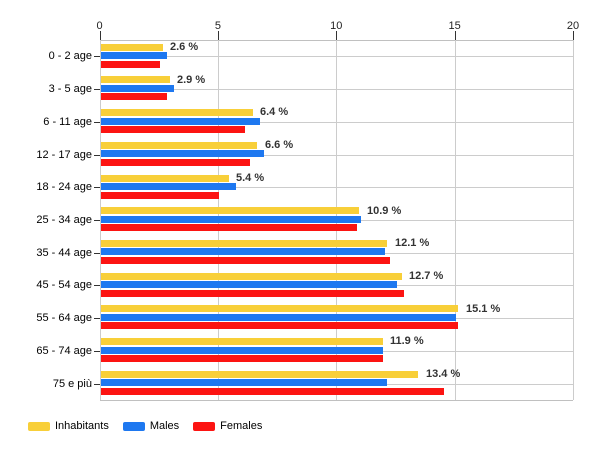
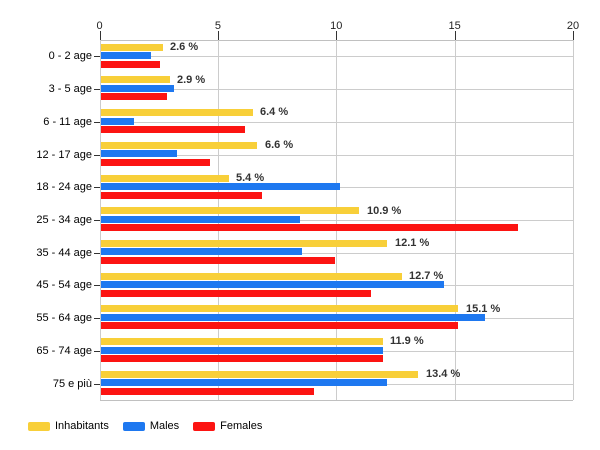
Males/0 - 2 age: 2.8 -> 2.1
Males/6 - 11 age: 6.7 -> 1.4
Males/12 - 17 age: 6.9 -> 3.2
Females/12 - 17 age: 6.3 -> 4.6
Males/18 - 24 age: 5.7 -> 10.1
Females/18 - 24 age: 5.0 -> 6.8
Males/25 - 34 age: 11.0 -> 8.4
Females/25 - 34 age: 10.8 -> 17.6
Males/35 - 44 age: 12.0 -> 8.5
Females/35 - 44 age: 12.2 -> 9.9
Males/45 - 54 age: 12.5 -> 14.5
Females/45 - 54 age: 12.8 -> 11.4
Males/55 - 64 age: 15.0 -> 16.2
Females/75 e più: 14.5 -> 9.0
